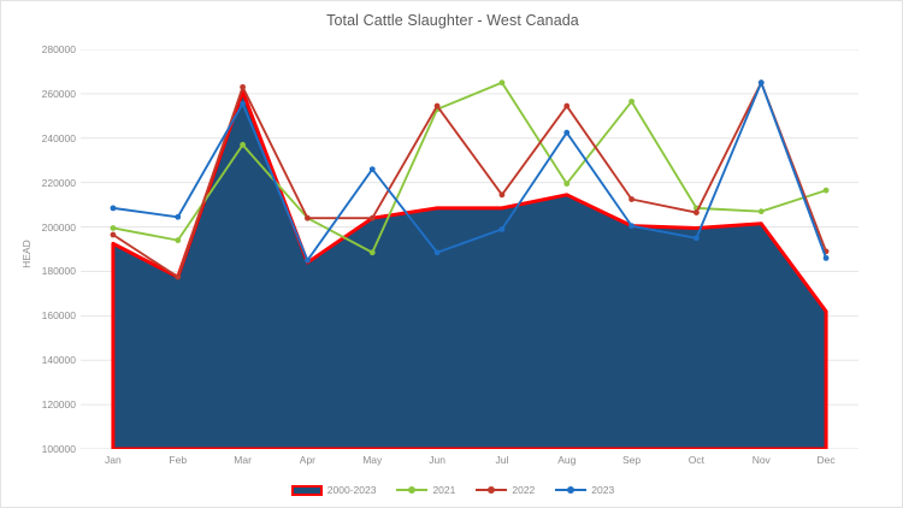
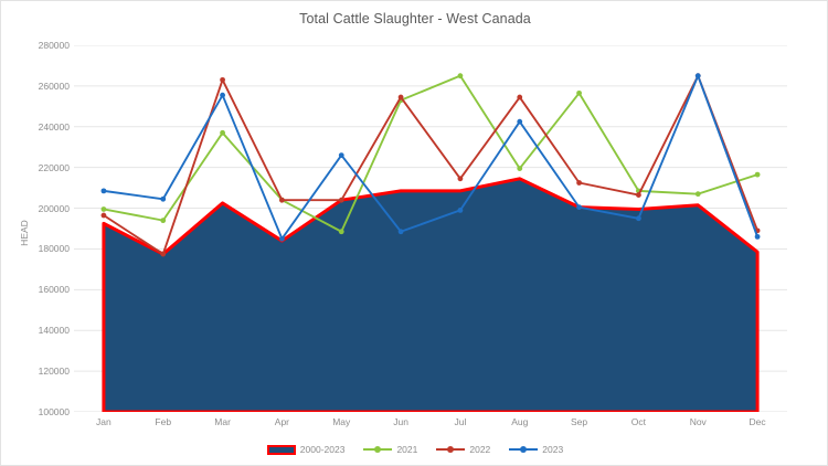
2000-2023/Mar: 261000 -> 202000
2000-2023/Dec: 162000 -> 178000
